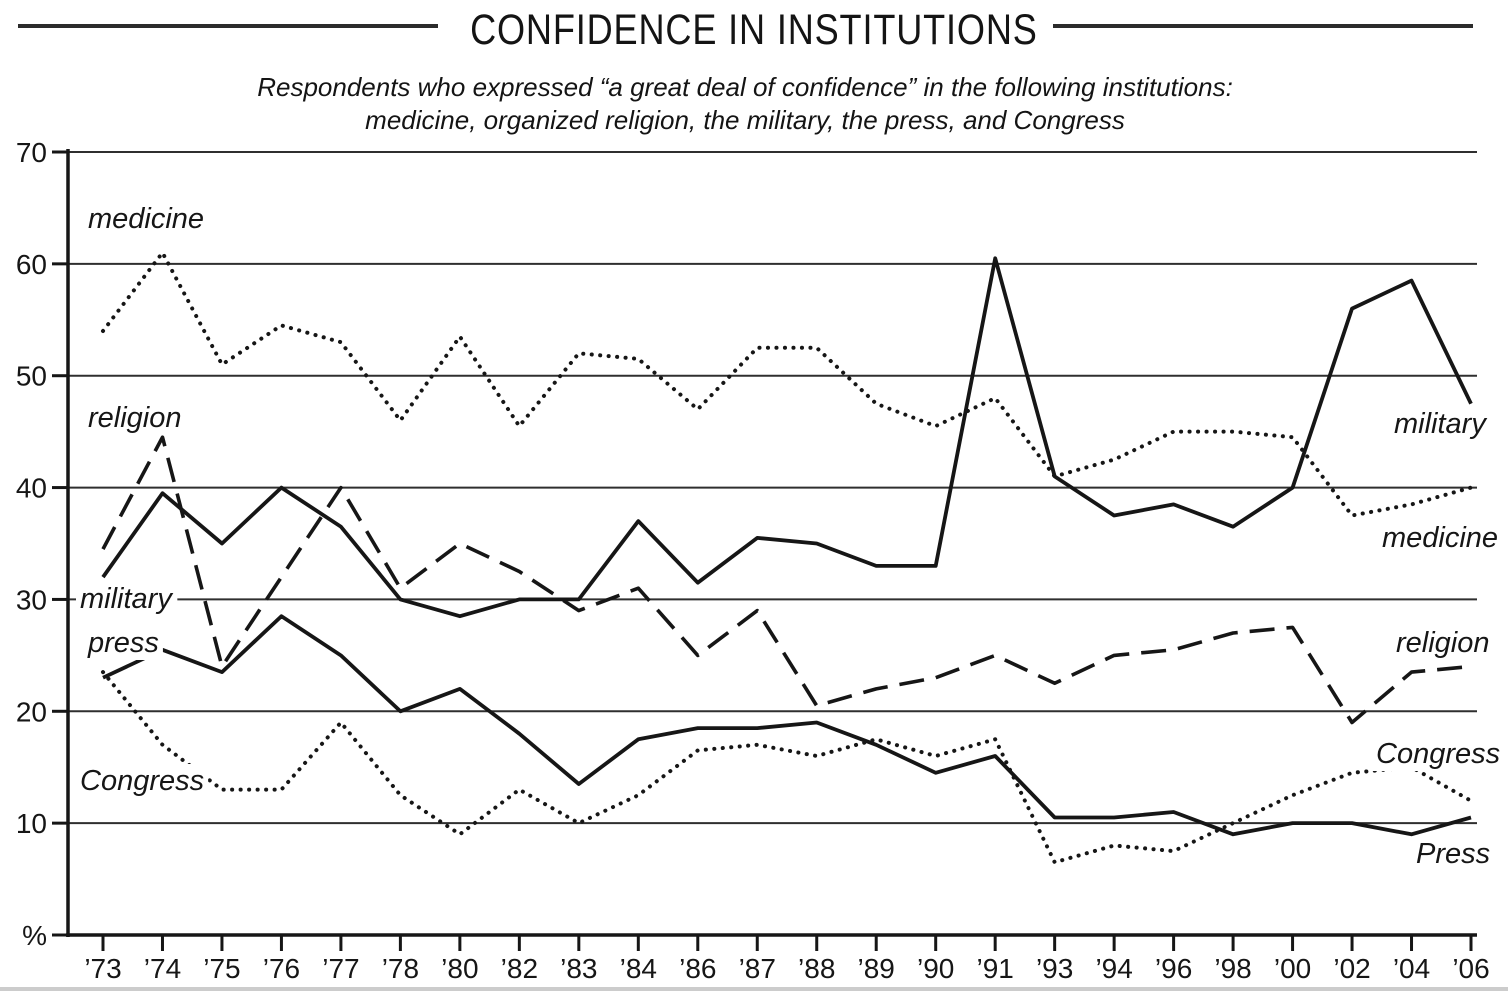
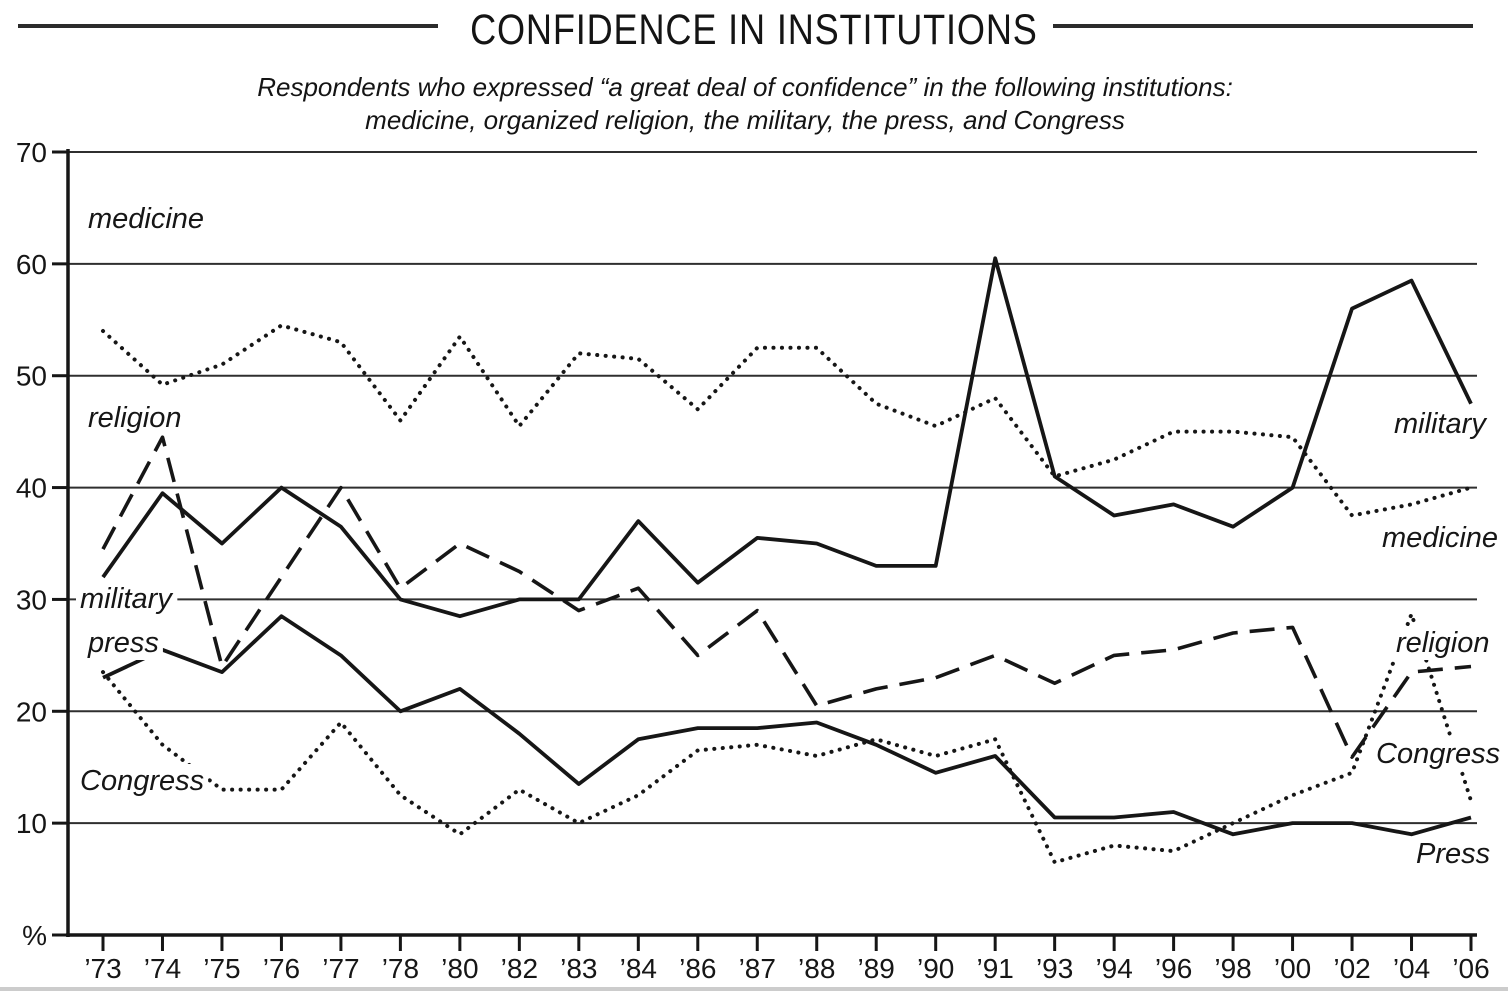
medicine/’74: 61.0 -> 49.2
religion/’02: 19.0 -> 15.9
Congress/’04: 15.0 -> 28.7
